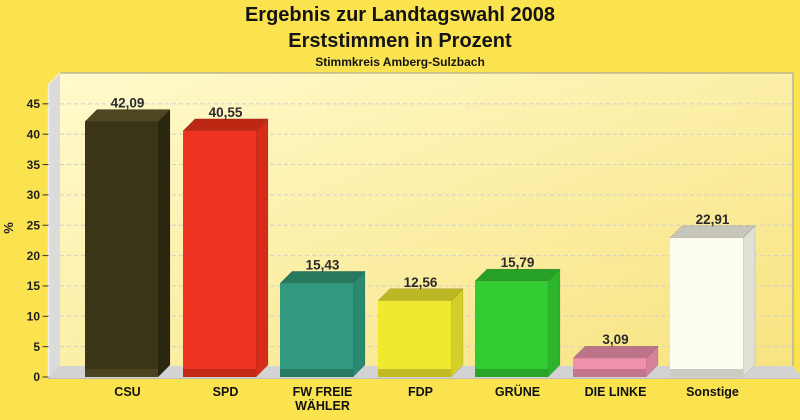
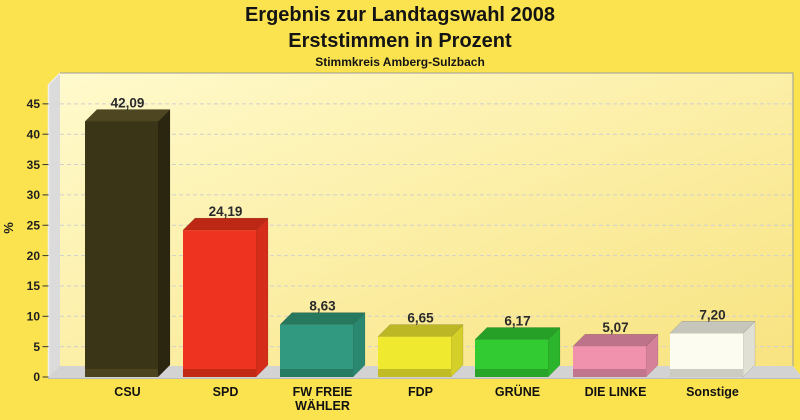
SPD: 40,55 -> 24,19
FW FREIE WÄHLER: 15,43 -> 8,63
FDP: 12,56 -> 6,65
GRÜNE: 15,79 -> 6,17
DIE LINKE: 3,09 -> 5,07
Sonstige: 22,91 -> 7,20
